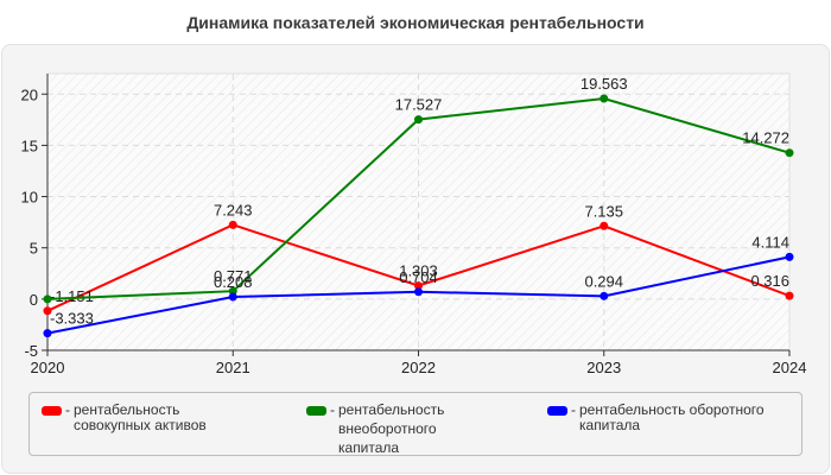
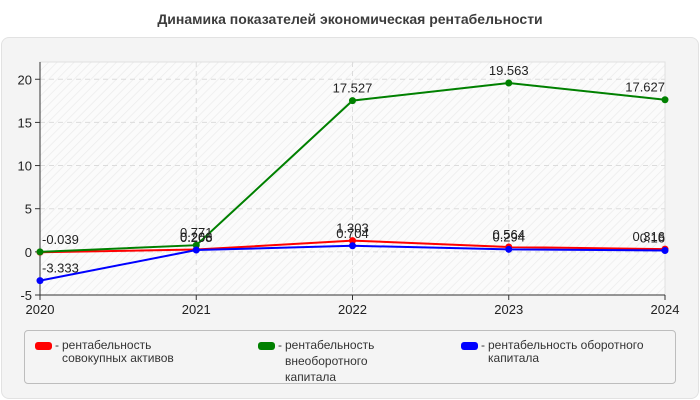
рентабельность совокупных активов/2020: -1.151 -> -0.039
рентабельность совокупных активов/2021: 7.243 -> 0.266
рентабельность совокупных активов/2023: 7.135 -> 0.564
рентабельность внеоборотного капитала/2024: 14.272 -> 17.627
рентабельность оборотного капитала/2024: 4.114 -> 0.16
